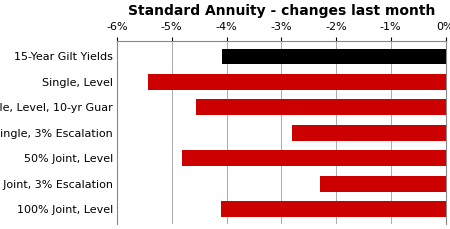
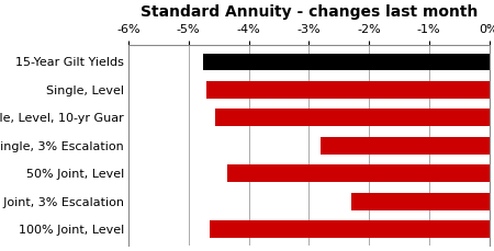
15-Year Gilt Yields: -4.08% -> -4.75%
Single, Level: -5.44% -> -4.70%
50% Joint, Level: -4.82% -> -4.35%
100% Joint, Level: -4.10% -> -4.65%
